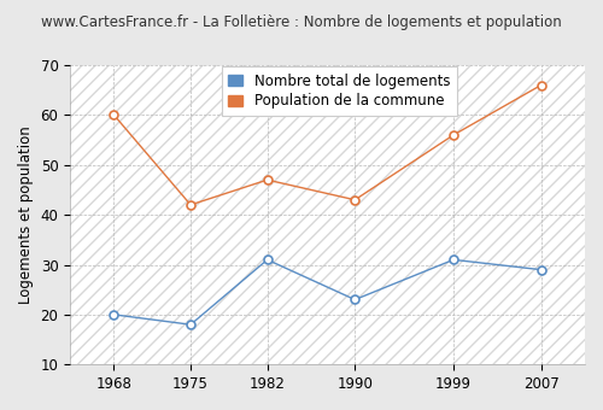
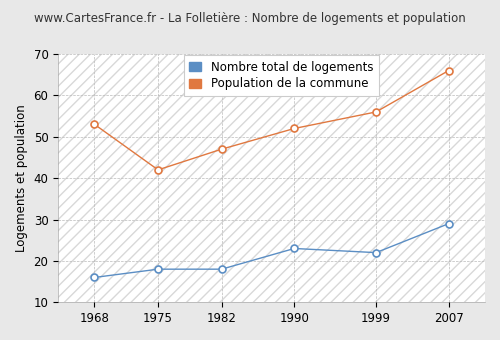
Nombre total de logements/1968: 20 -> 16
Population de la commune/1968: 60 -> 53
Nombre total de logements/1982: 31 -> 18
Population de la commune/1990: 43 -> 52
Nombre total de logements/1999: 31 -> 22
